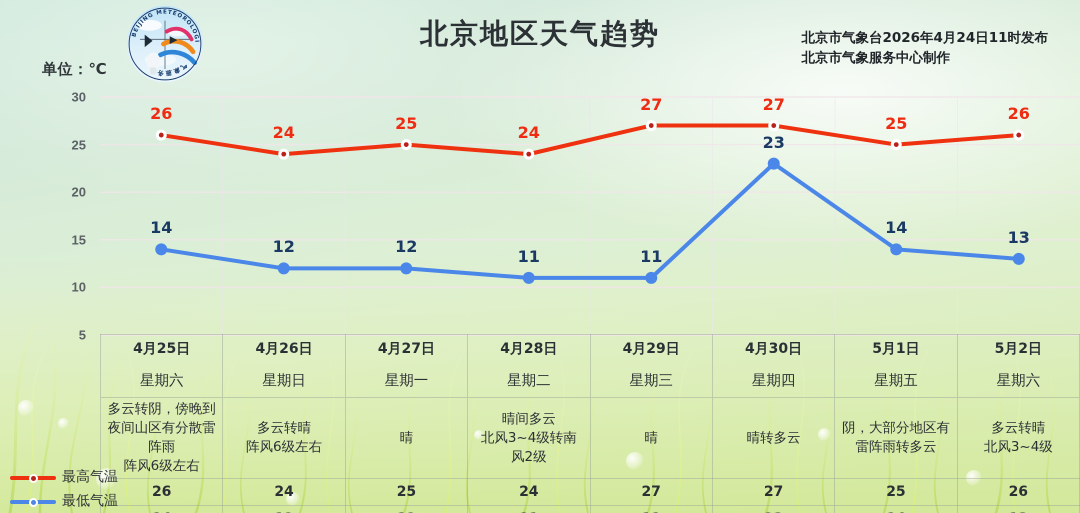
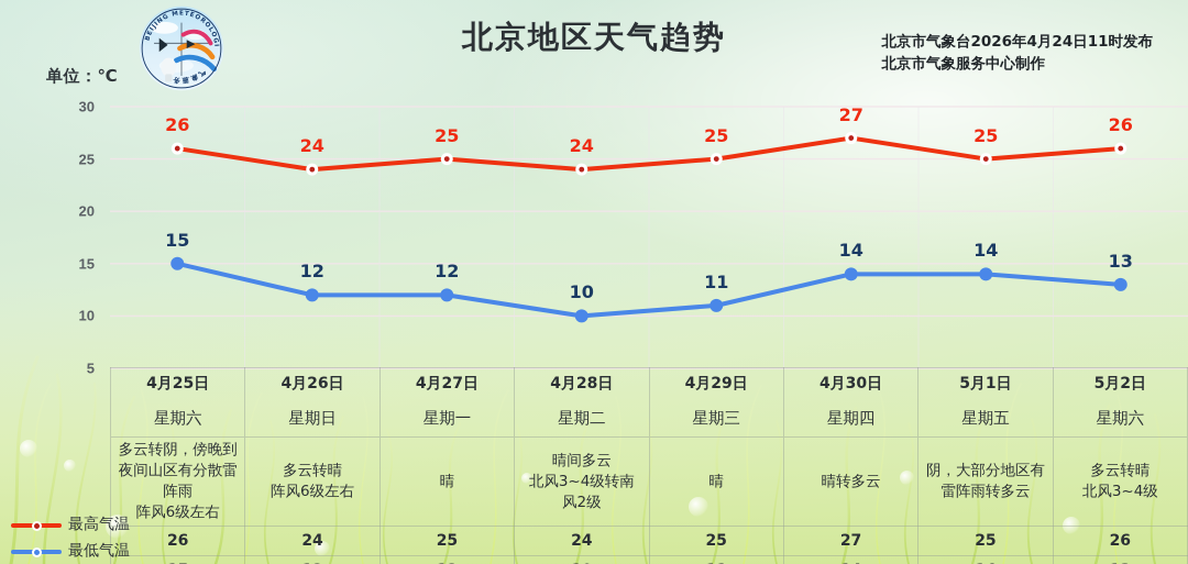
最低气温/4月25日: 14 -> 15
最低气温/4月28日: 11 -> 10
最高气温/4月29日: 27 -> 25
最低气温/4月30日: 23 -> 14
